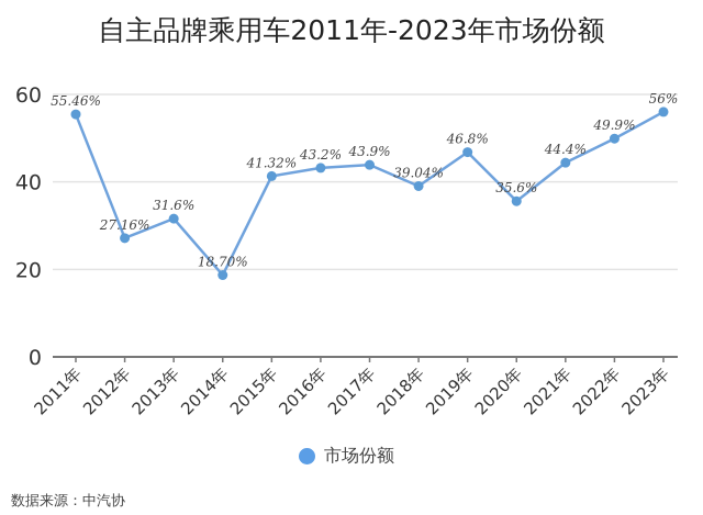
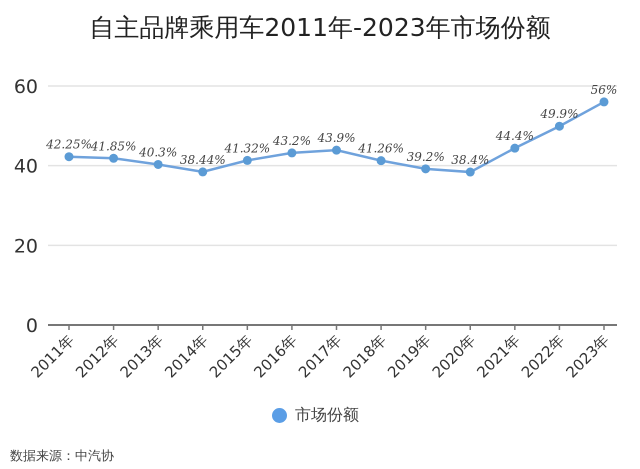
2011年: 55.46% -> 42.25%
2012年: 27.16% -> 41.85%
2013年: 31.6% -> 40.3%
2014年: 18.70% -> 38.44%
2018年: 39.04% -> 41.26%
2019年: 46.8% -> 39.2%
2020年: 35.6% -> 38.4%
